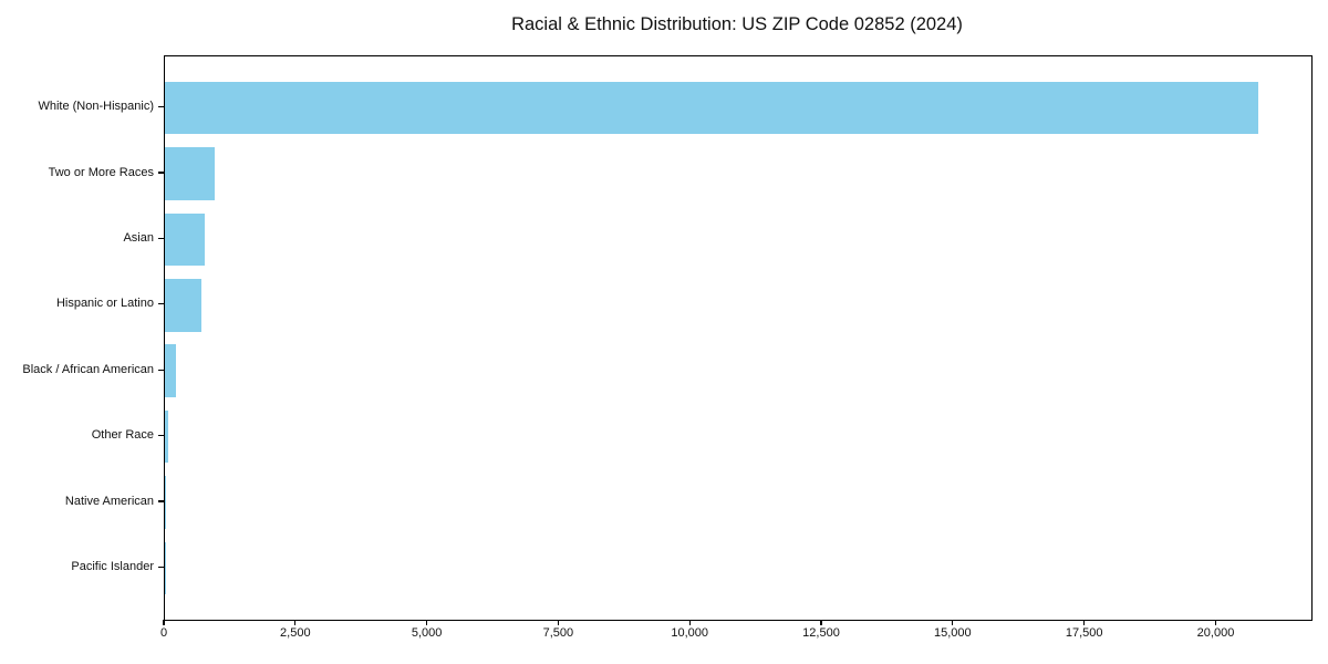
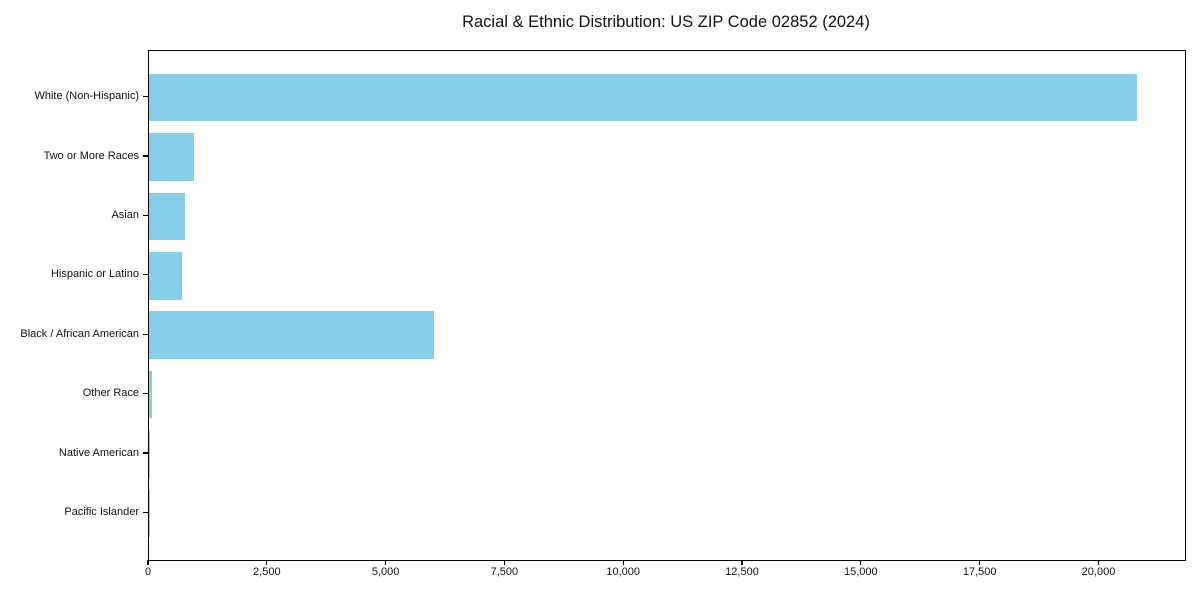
Black / African American: 200 -> 6000
